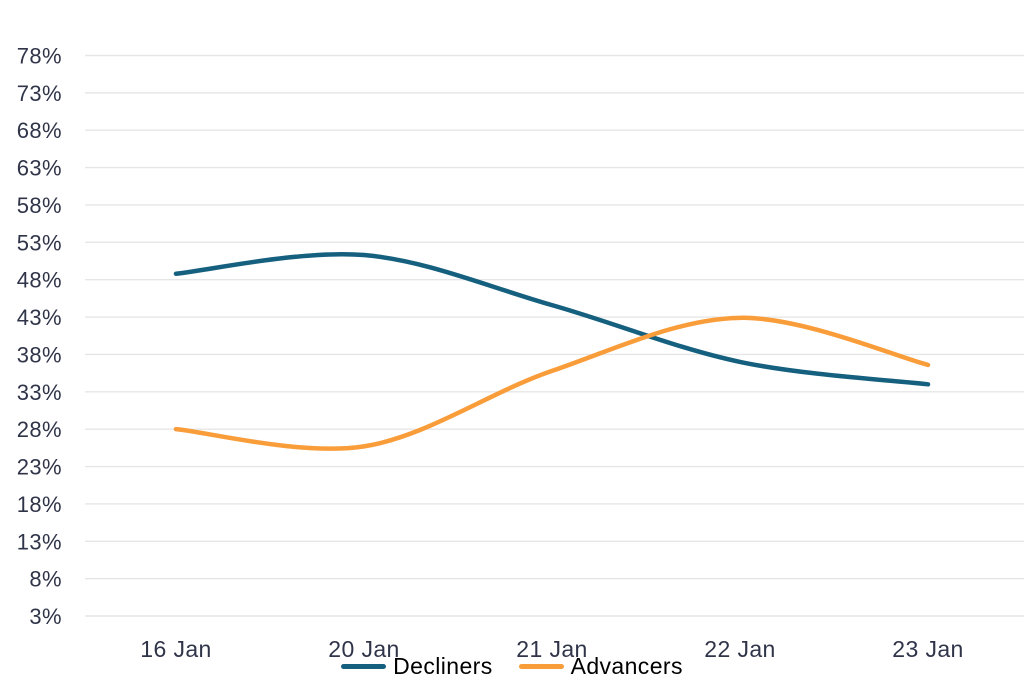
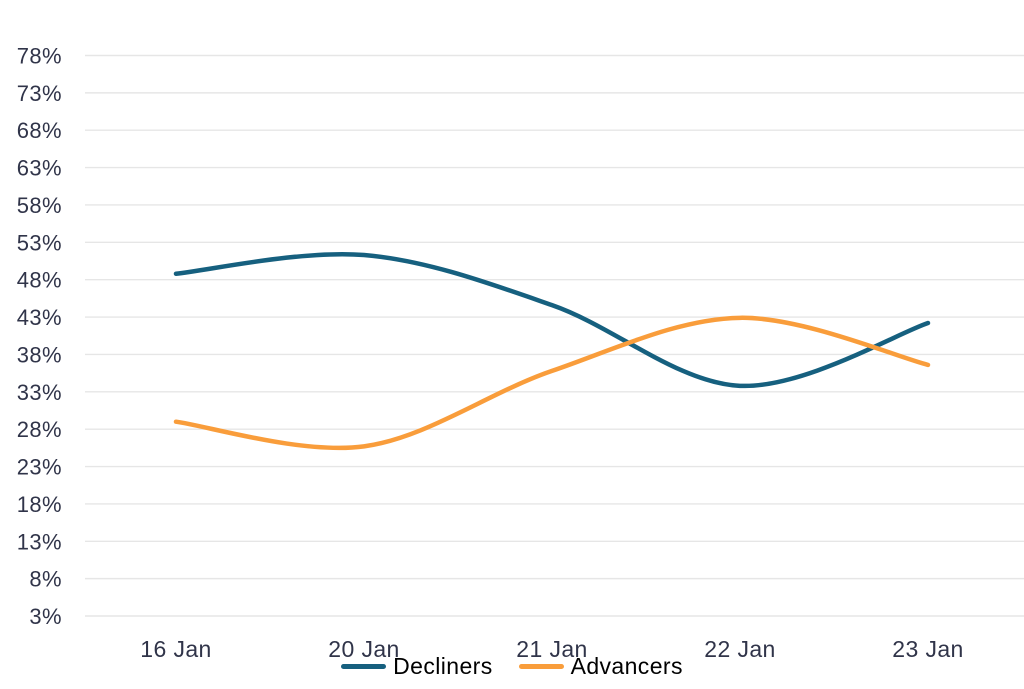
Advancers/16 Jan: 28% -> 29%
Decliners/22 Jan: 37% -> 34%
Decliners/23 Jan: 34% -> 42%
